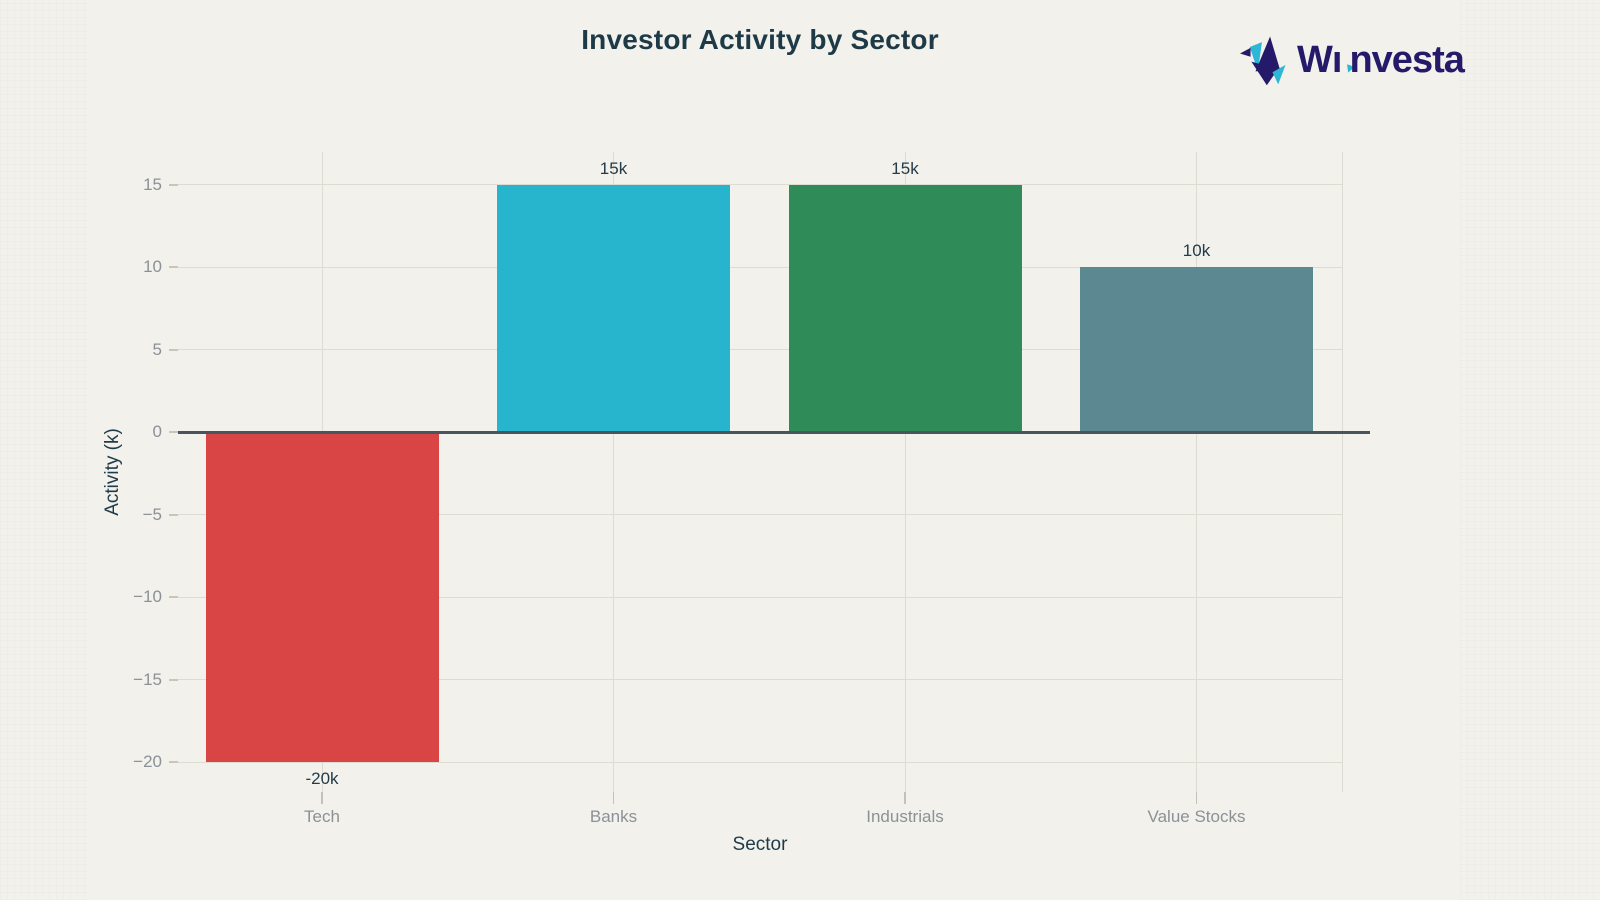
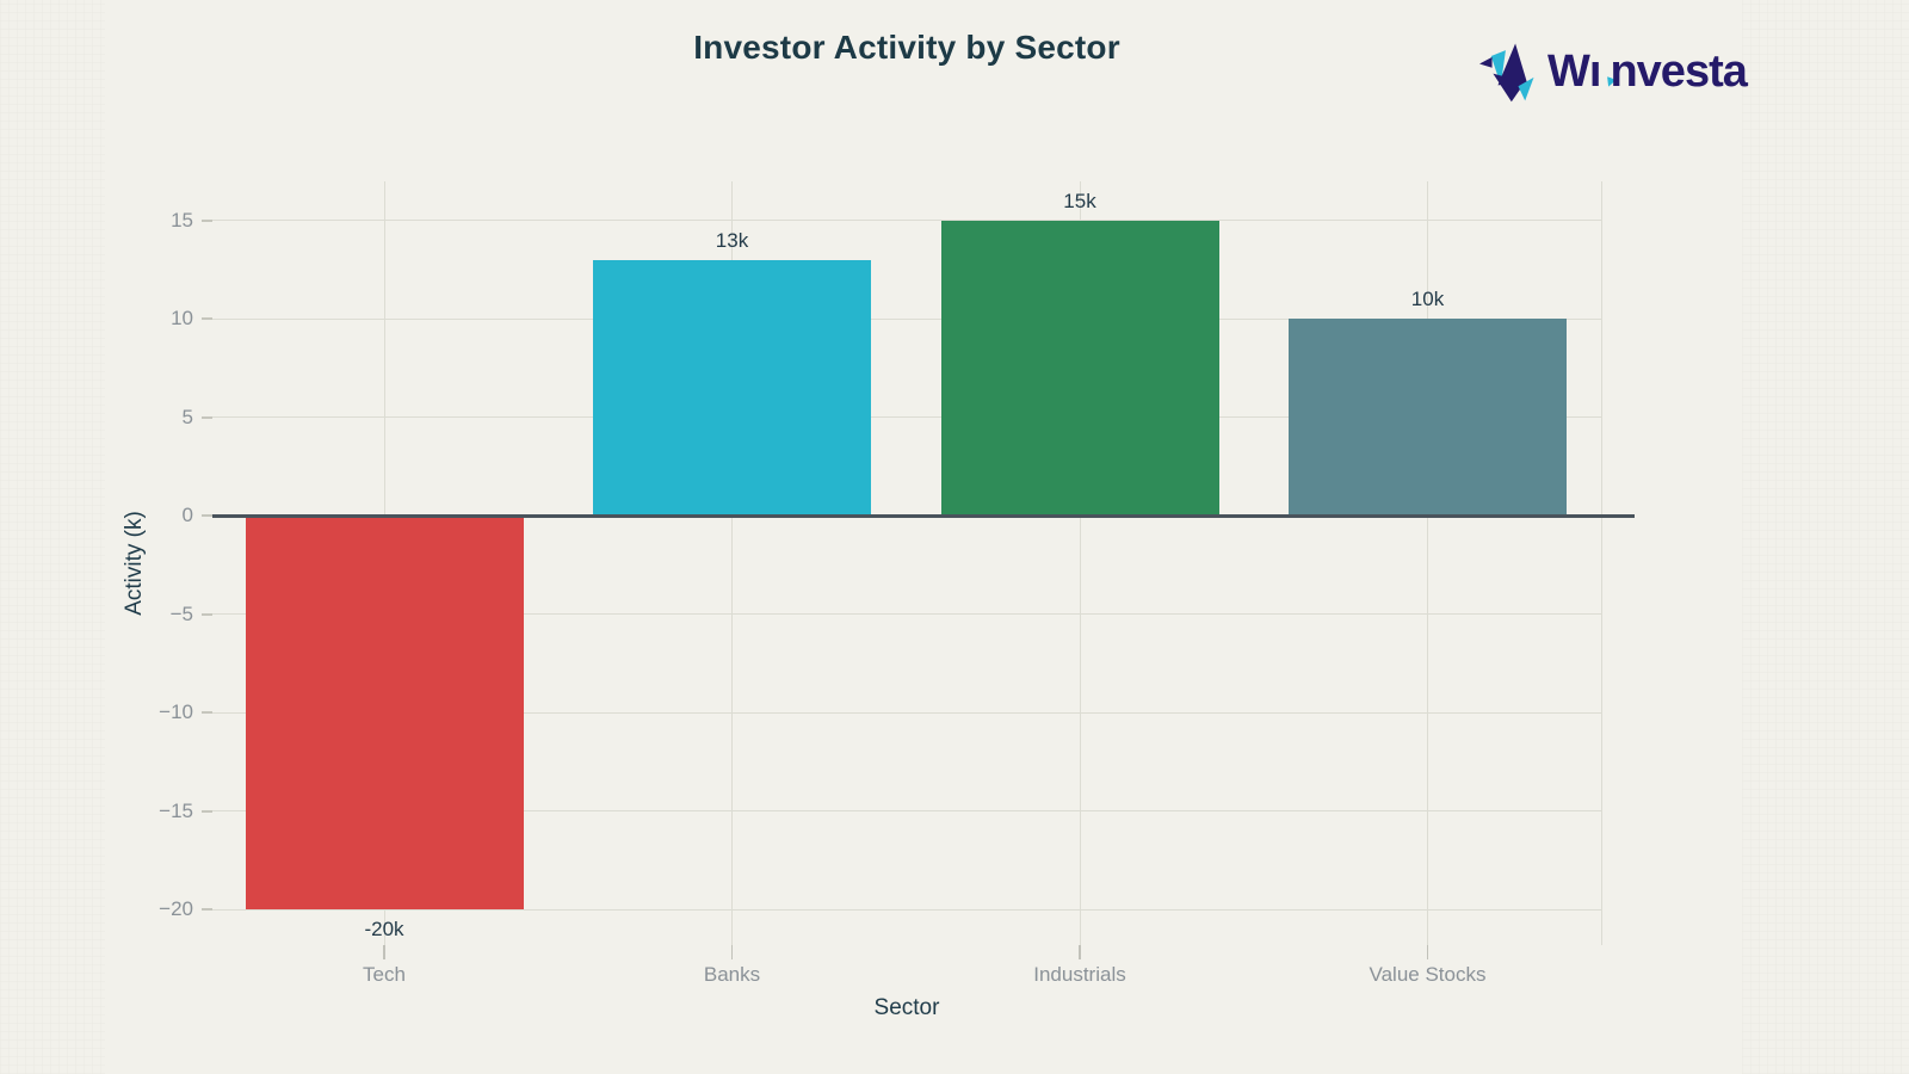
Banks: 15k -> 13k
